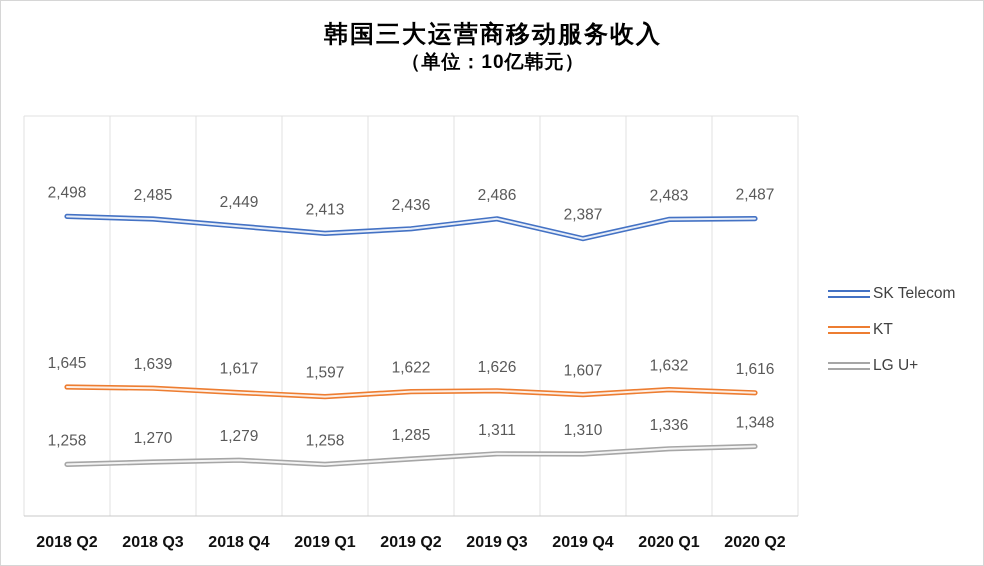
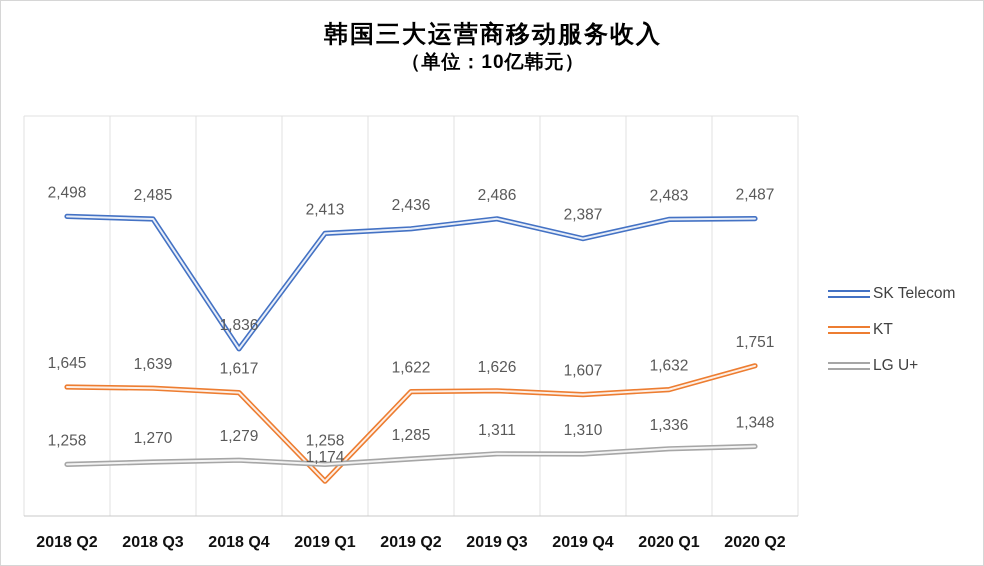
SK Telecom/2018 Q4: 2,449 -> 1,836
KT/2019 Q1: 1,597 -> 1,174
KT/2020 Q2: 1,616 -> 1,751
